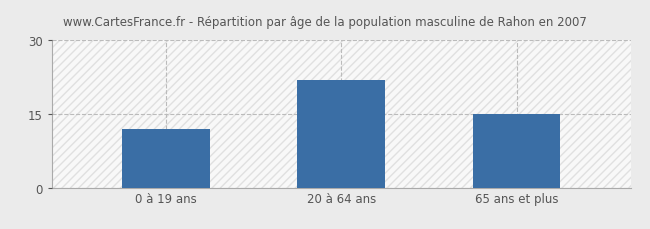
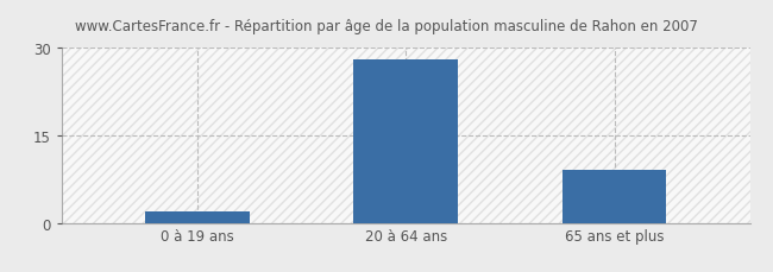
0 à 19 ans: 12 -> 2
20 à 64 ans: 22 -> 28
65 ans et plus: 15 -> 9
